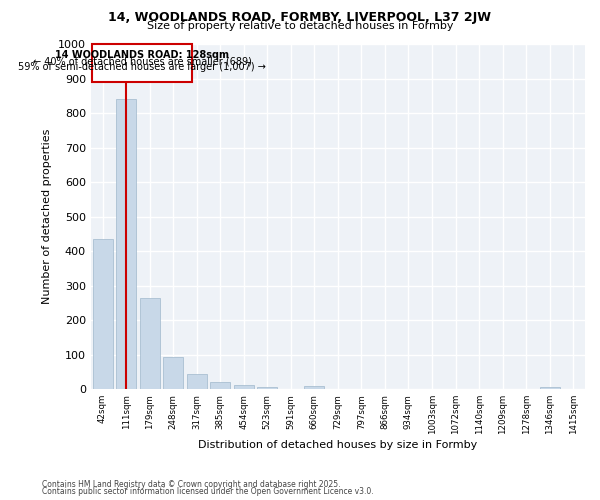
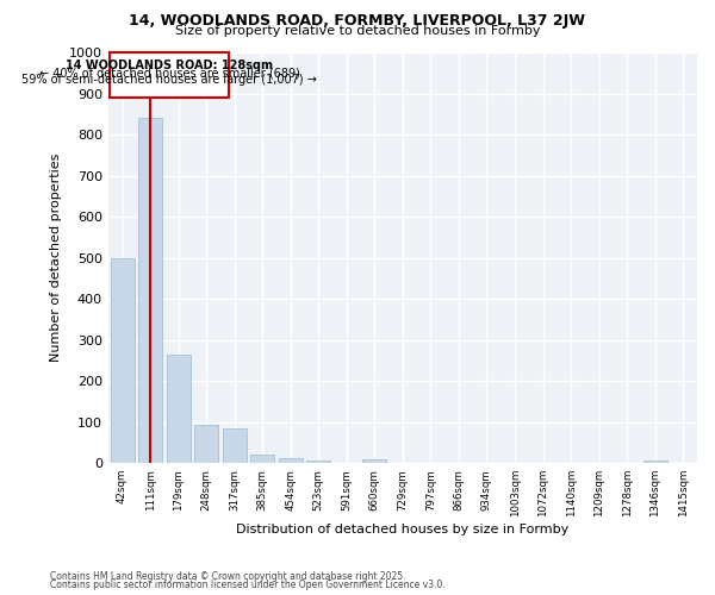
42sqm: 435 -> 500
317sqm: 45 -> 85
